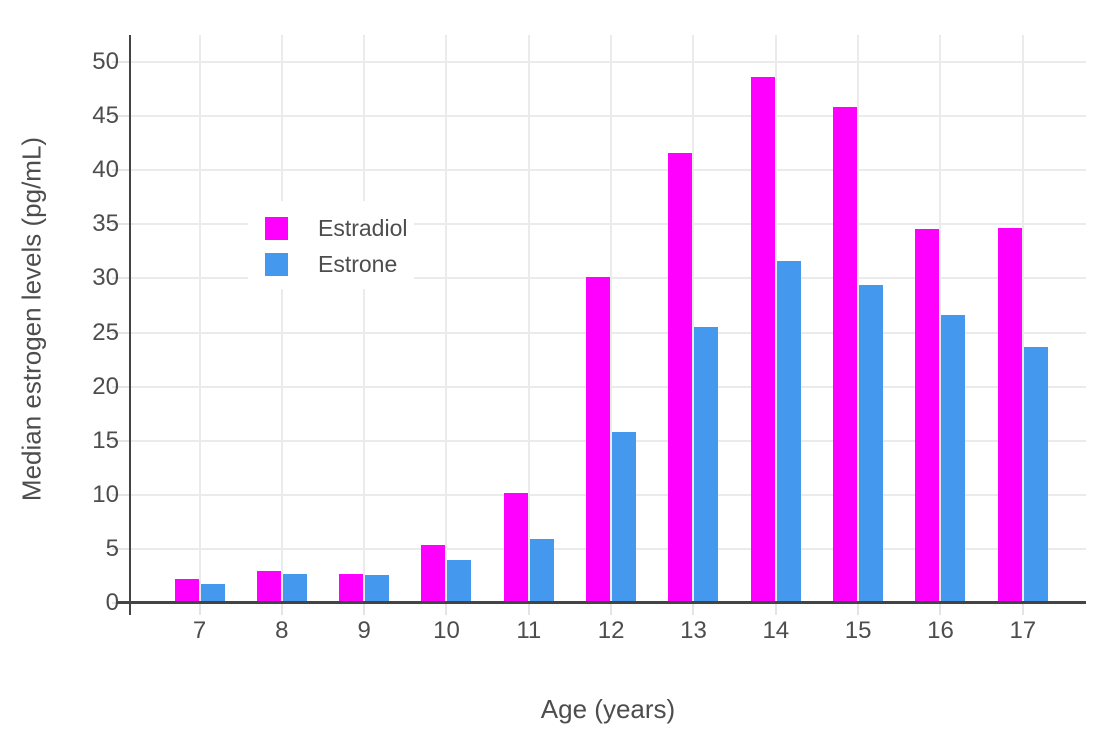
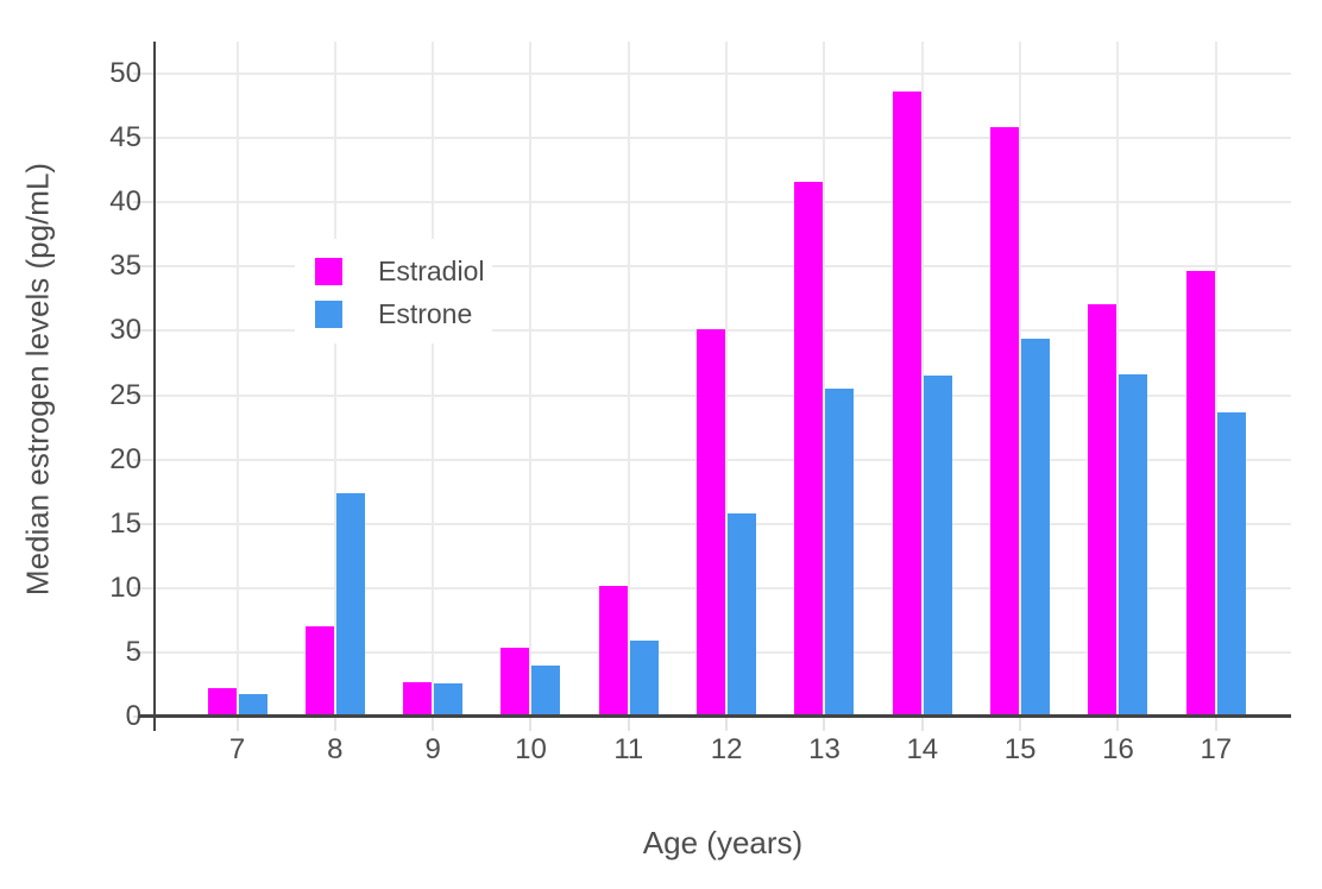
Estradiol/8: 3.0 -> 7.0
Estrone/8: 2.7 -> 17.4
Estrone/14: 31.6 -> 26.5
Estradiol/16: 34.6 -> 32.1
